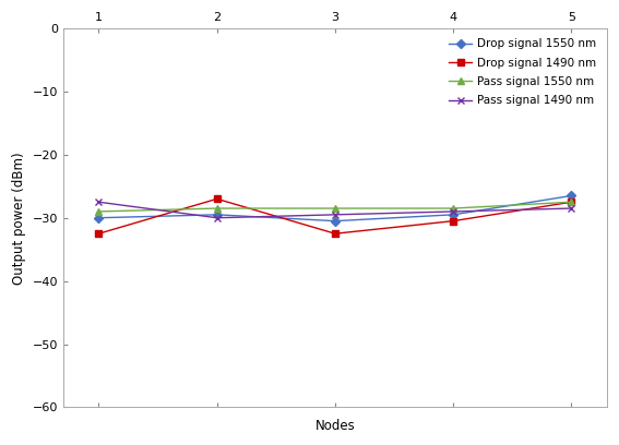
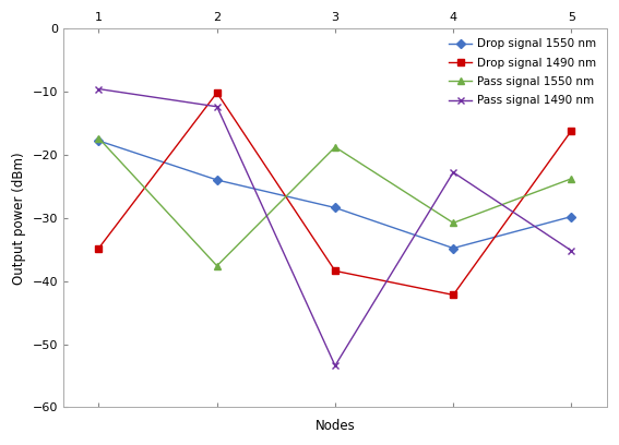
Drop signal 1550 nm/1: -30.0 -> -17.8
Drop signal 1490 nm/1: -32.5 -> -34.8
Pass signal 1550 nm/1: -29.0 -> -17.4
Pass signal 1490 nm/1: -27.5 -> -9.6
Drop signal 1550 nm/2: -29.5 -> -24.0
Drop signal 1490 nm/2: -27.0 -> -10.2
Pass signal 1550 nm/2: -28.5 -> -37.6
Pass signal 1490 nm/2: -30.0 -> -12.4
Drop signal 1550 nm/3: -30.5 -> -28.4
Drop signal 1490 nm/3: -32.5 -> -38.4
Pass signal 1550 nm/3: -28.5 -> -18.8
Pass signal 1490 nm/3: -29.5 -> -53.4
Drop signal 1550 nm/4: -29.5 -> -34.8
Drop signal 1490 nm/4: -30.5 -> -42.2
Pass signal 1550 nm/4: -28.5 -> -30.8
Pass signal 1490 nm/4: -29.0 -> -22.8
Drop signal 1550 nm/5: -26.5 -> -29.8
Drop signal 1490 nm/5: -27.5 -> -16.2
Pass signal 1550 nm/5: -27.5 -> -23.8
Pass signal 1490 nm/5: -28.5 -> -35.2
